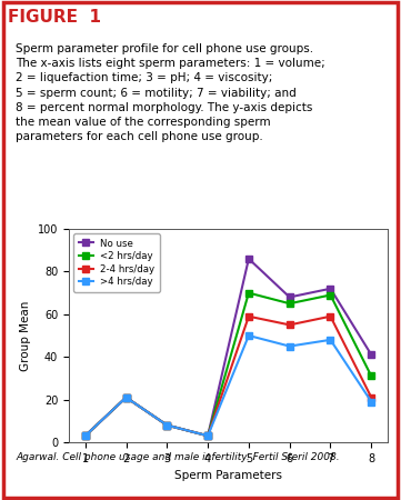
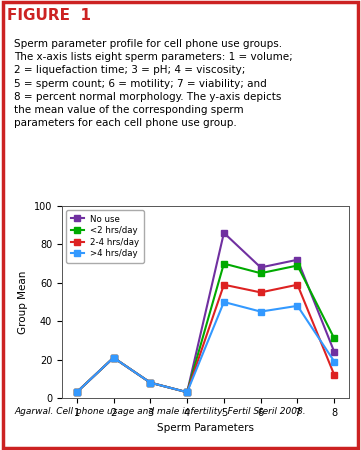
No use/8: 41 -> 24
2-4 hrs/day/8: 21 -> 12
